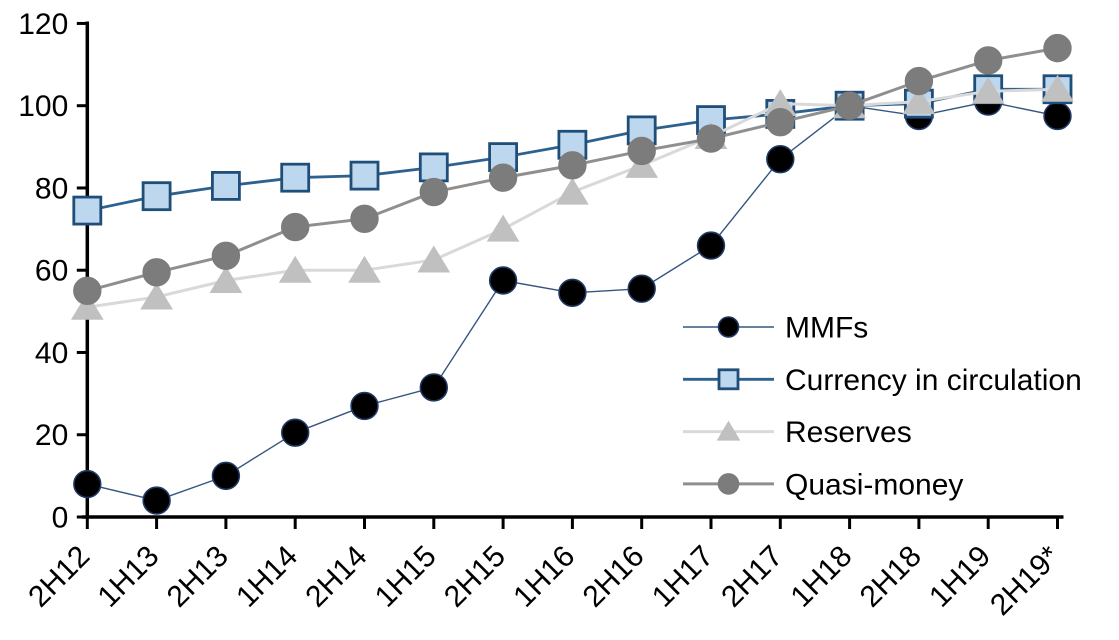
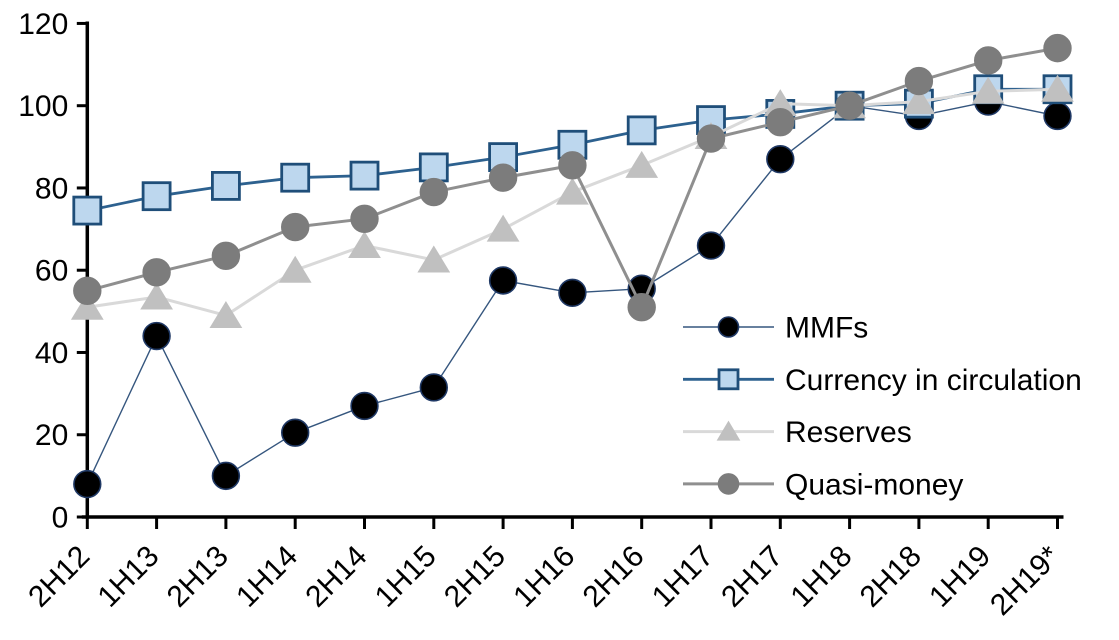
MMFs/1H13: 4 -> 44
Reserves/2H13: 58 -> 49
Reserves/2H14: 60 -> 66
Quasi-money/2H16: 89 -> 51
